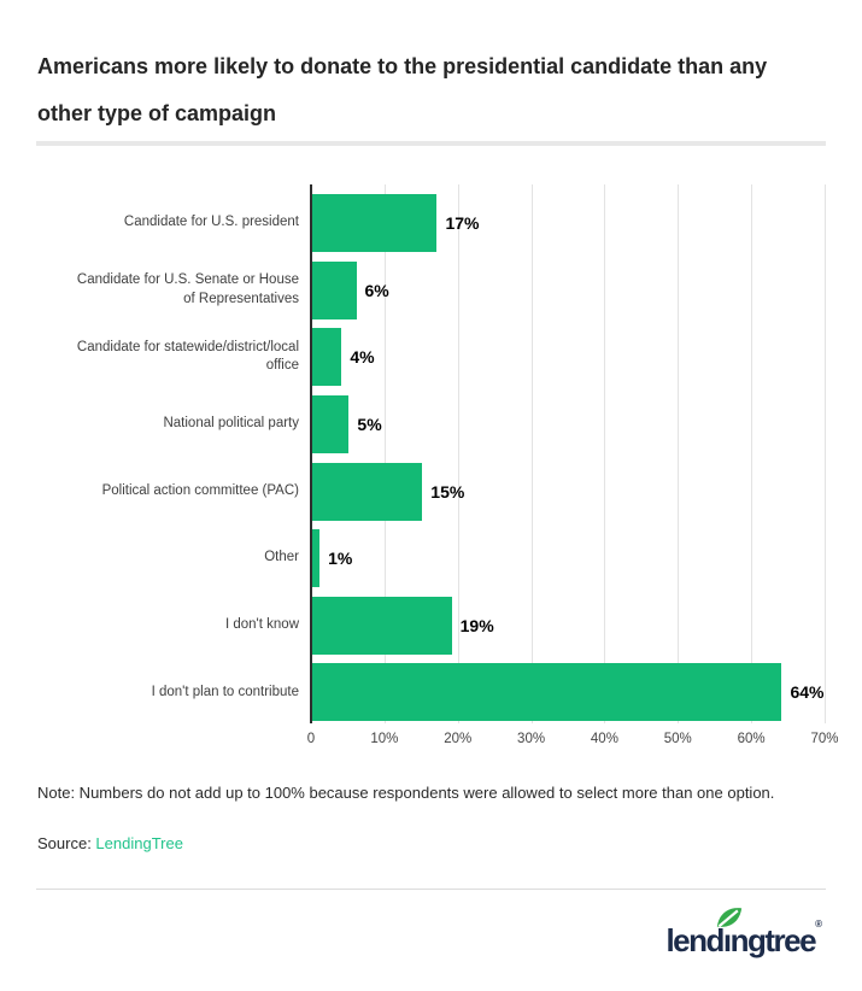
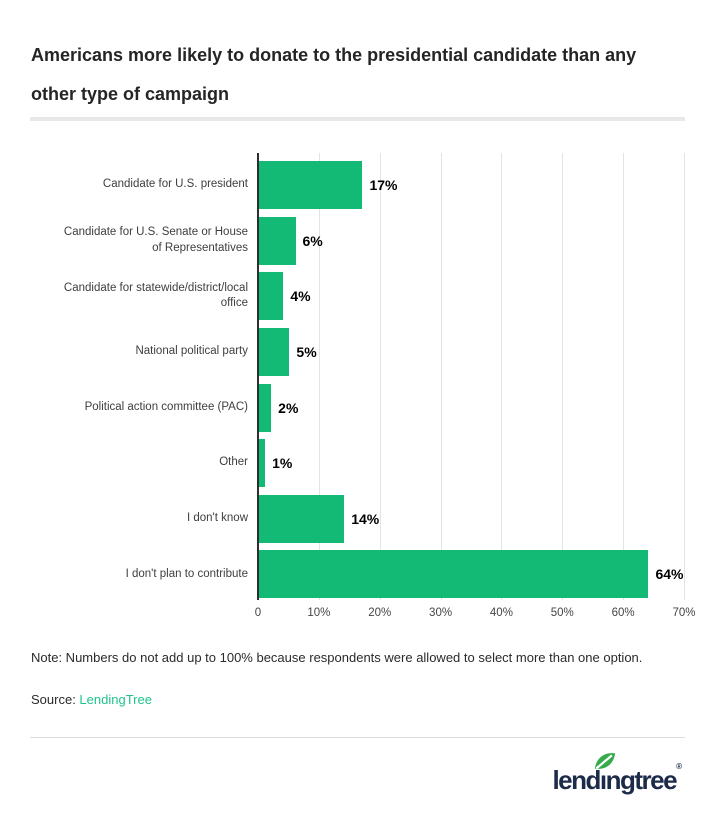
Political action committee (PAC): 15% -> 2%
I don't know: 19% -> 14%
